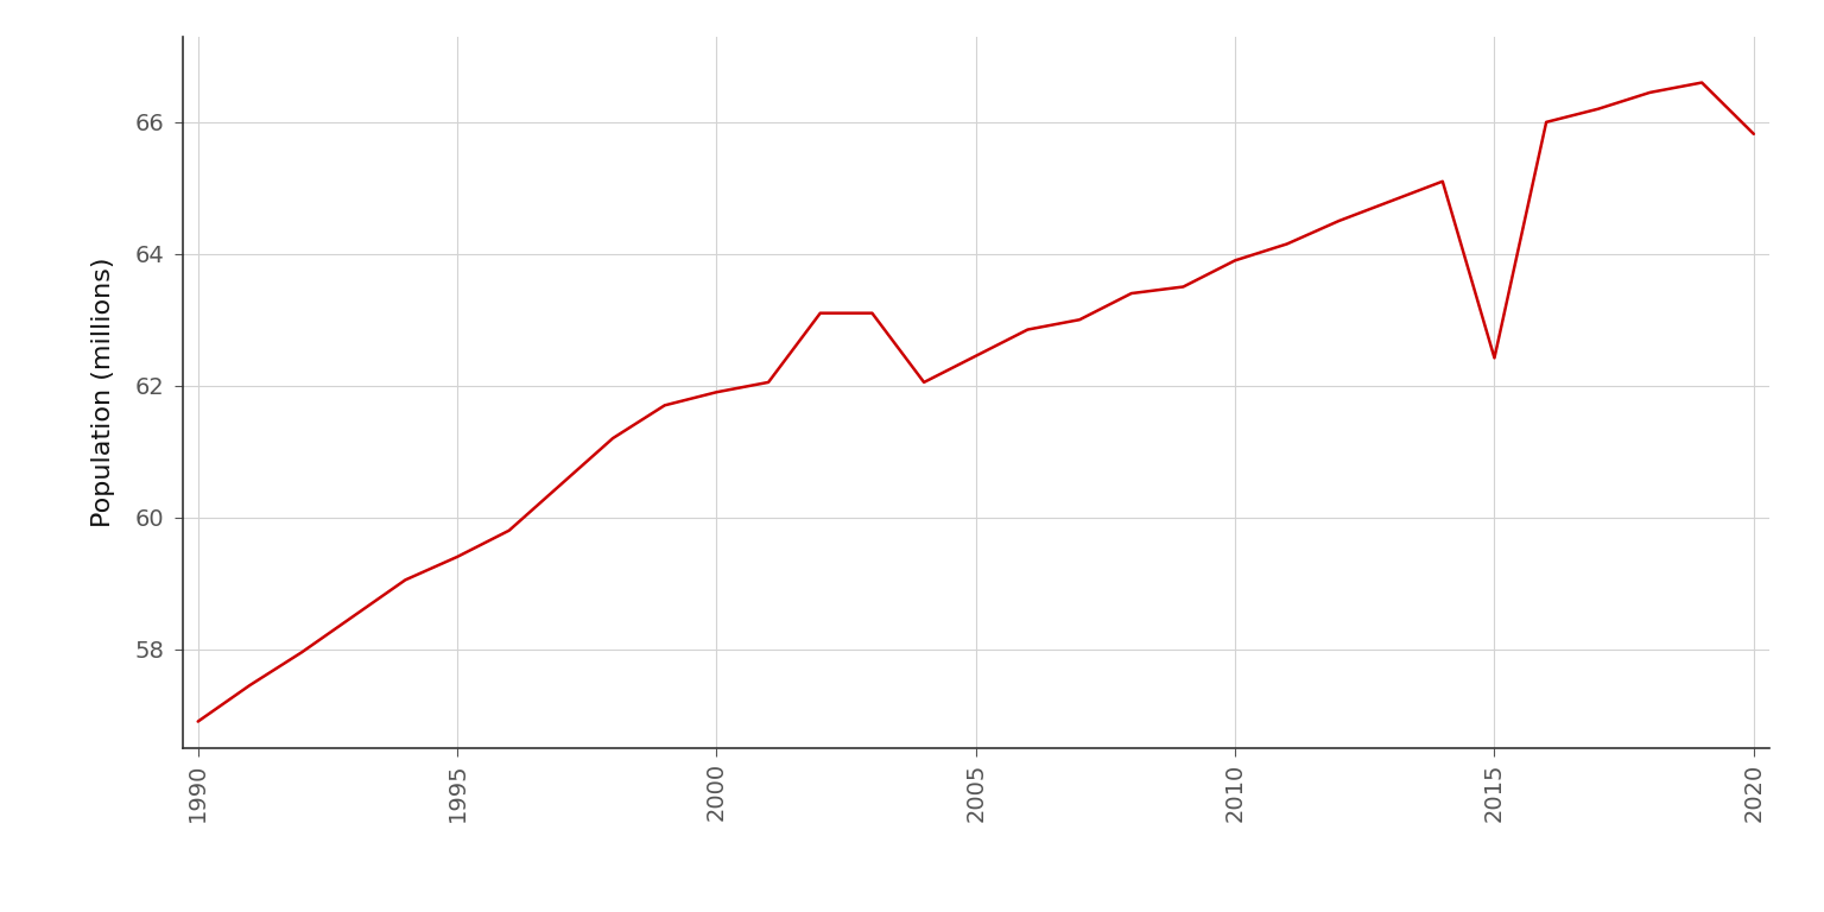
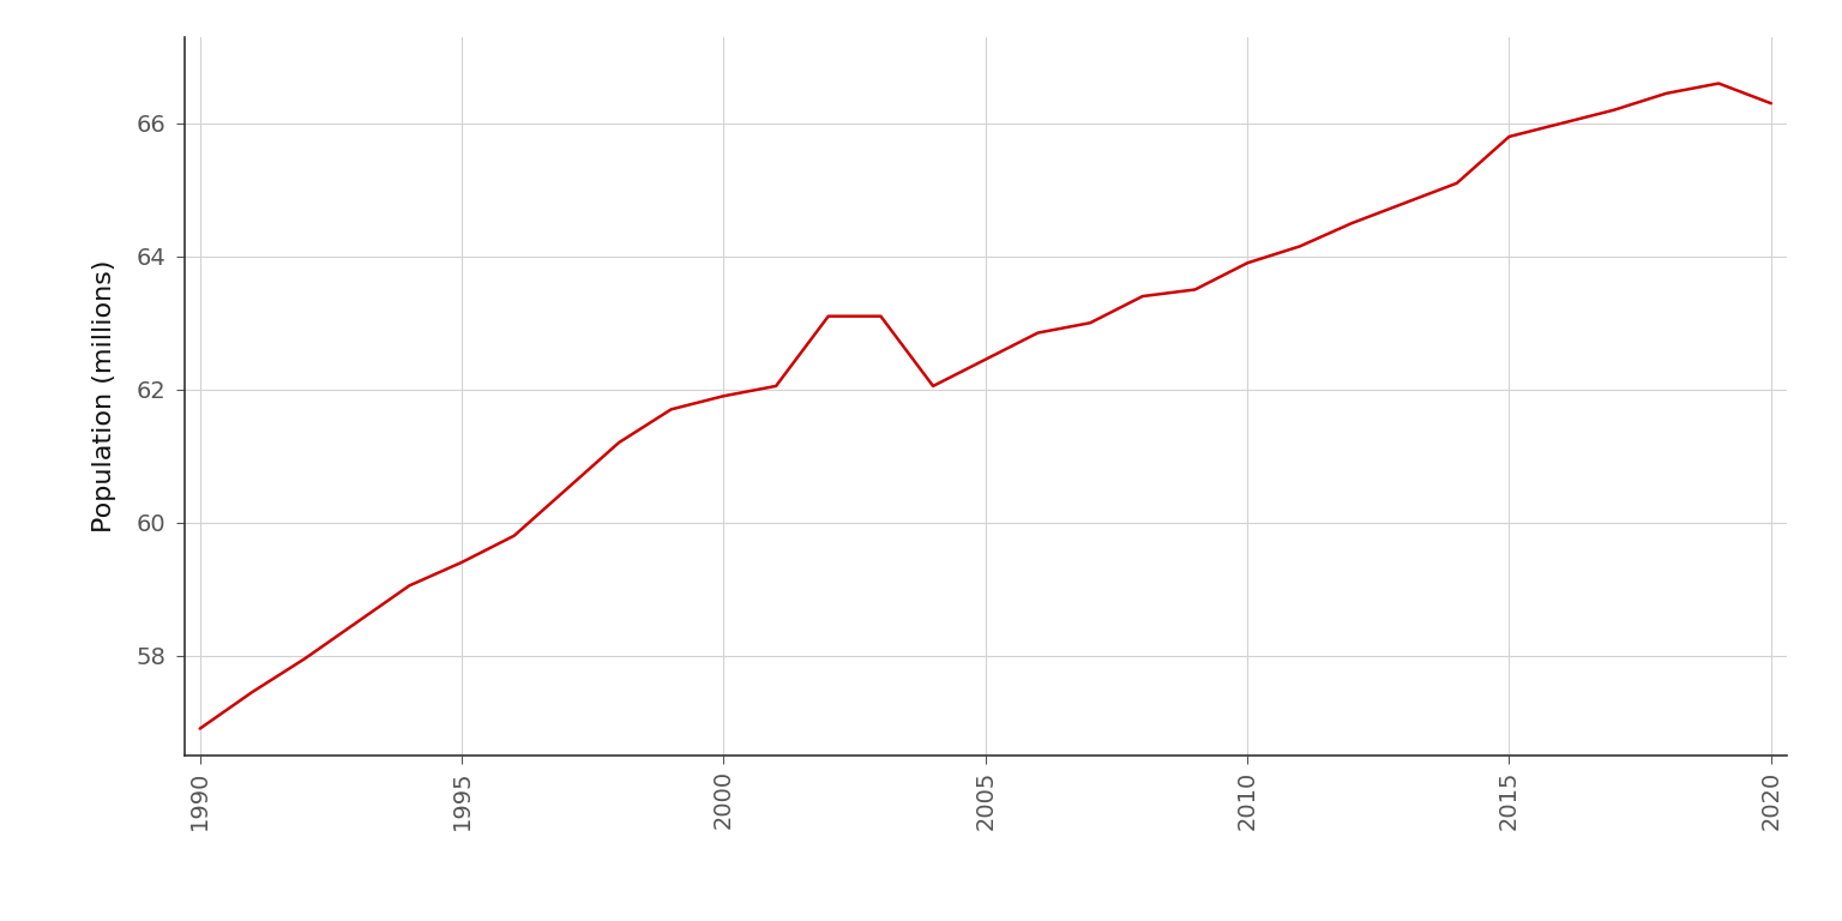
2015: 62.42 -> 65.80
2020: 65.82 -> 66.30
